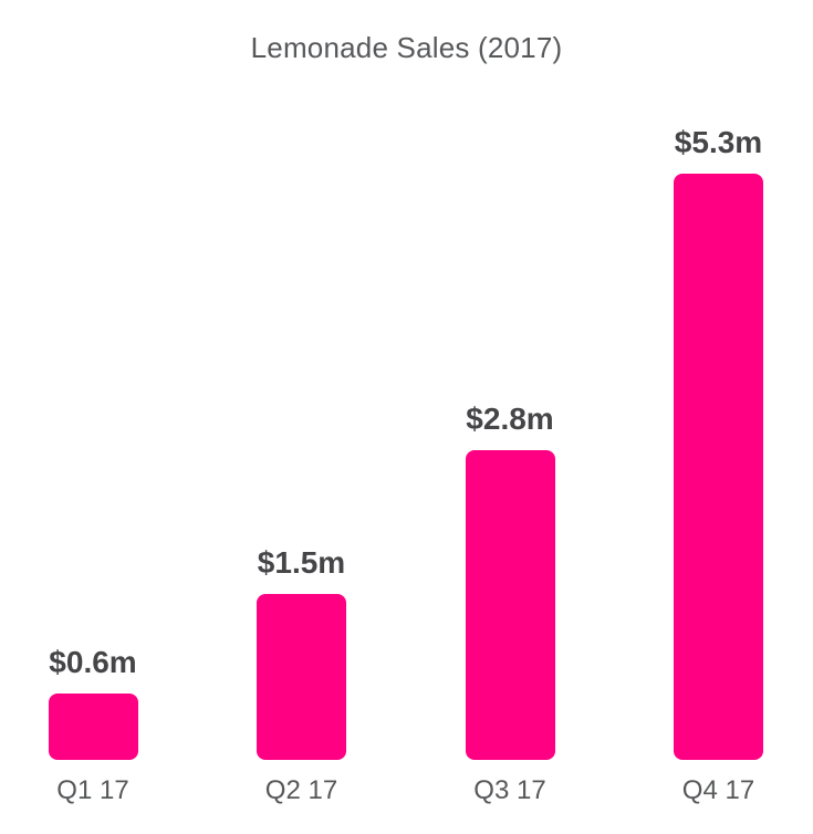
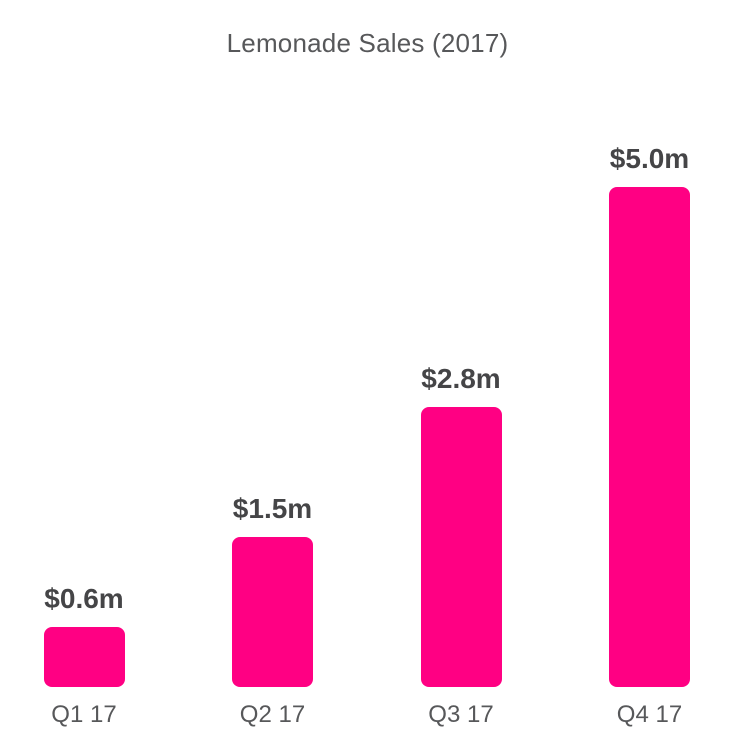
Q4 17: $5.3m -> $5.0m
